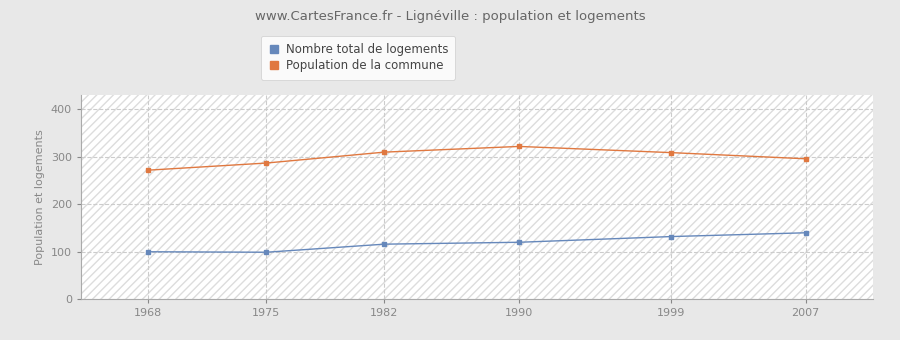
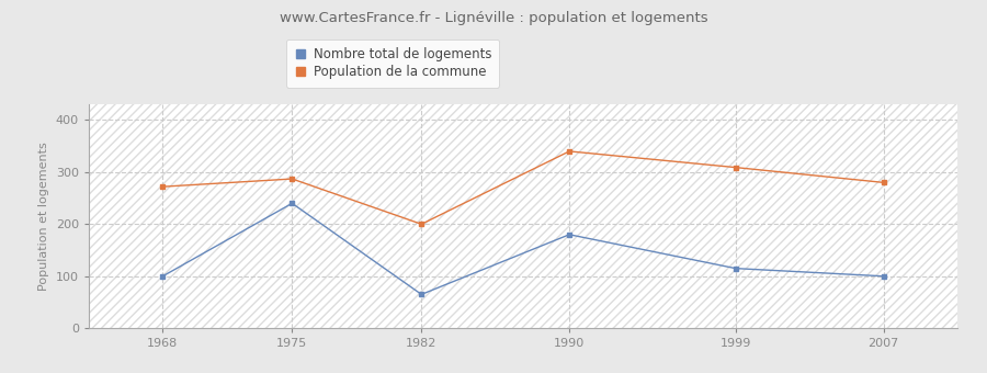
Nombre total de logements/1975: 99 -> 240
Nombre total de logements/1982: 116 -> 65
Population de la commune/1982: 310 -> 200
Nombre total de logements/1990: 120 -> 180
Population de la commune/1990: 322 -> 340
Nombre total de logements/1999: 132 -> 115
Nombre total de logements/2007: 140 -> 100
Population de la commune/2007: 296 -> 280
